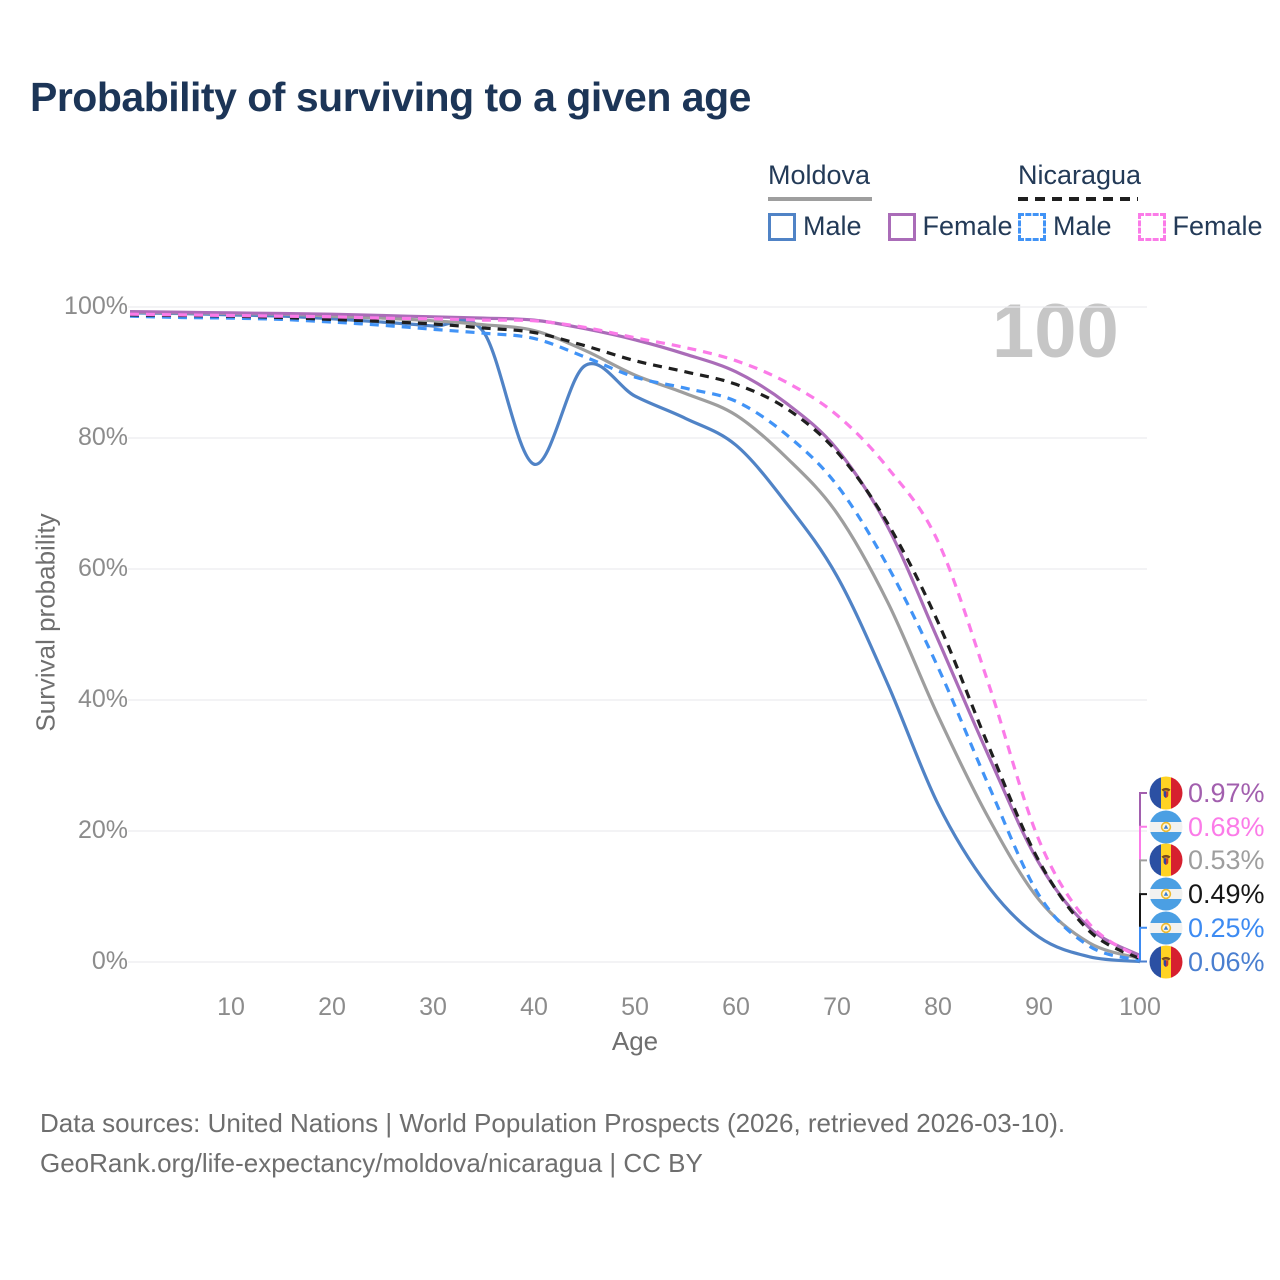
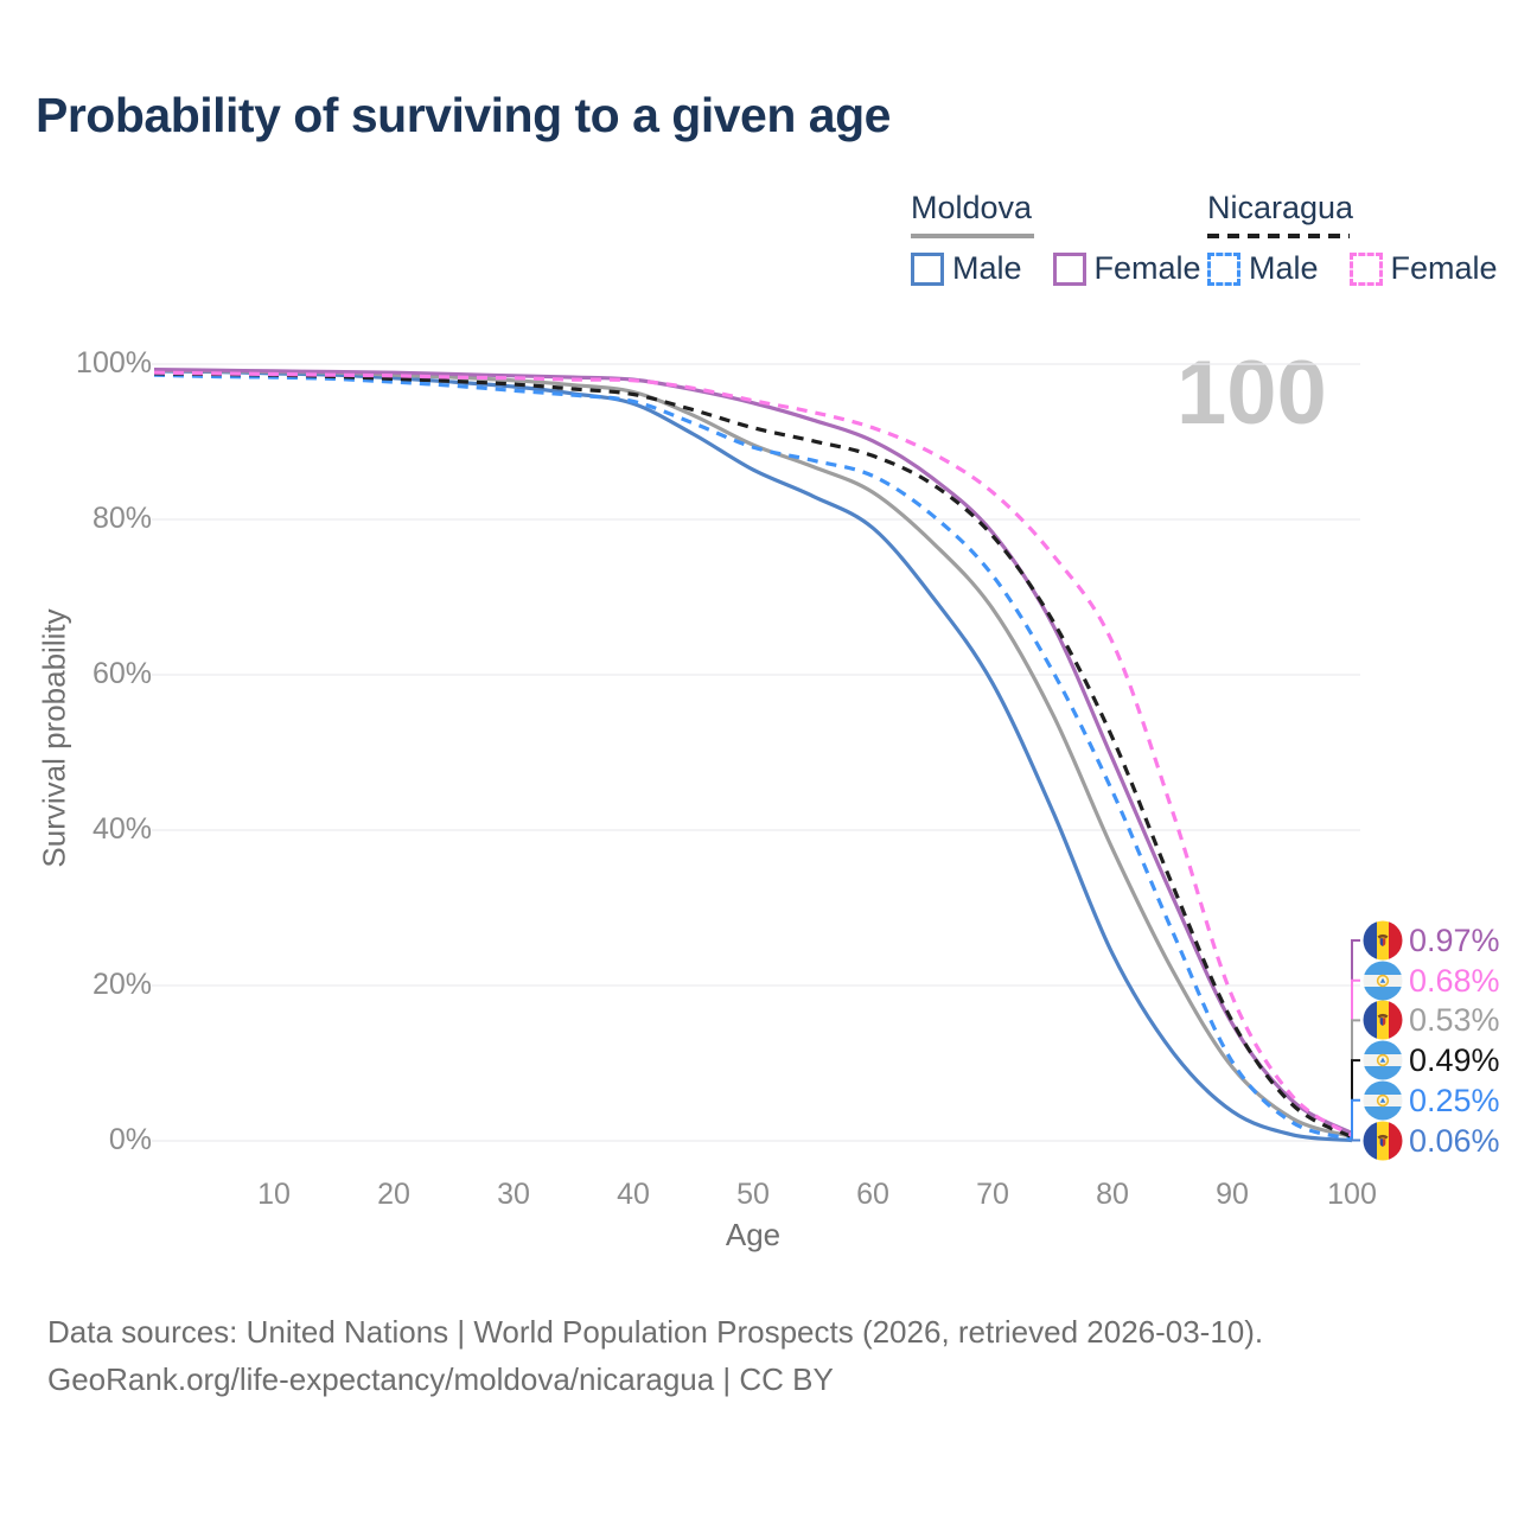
Moldova Male/40: 76% -> 95%
